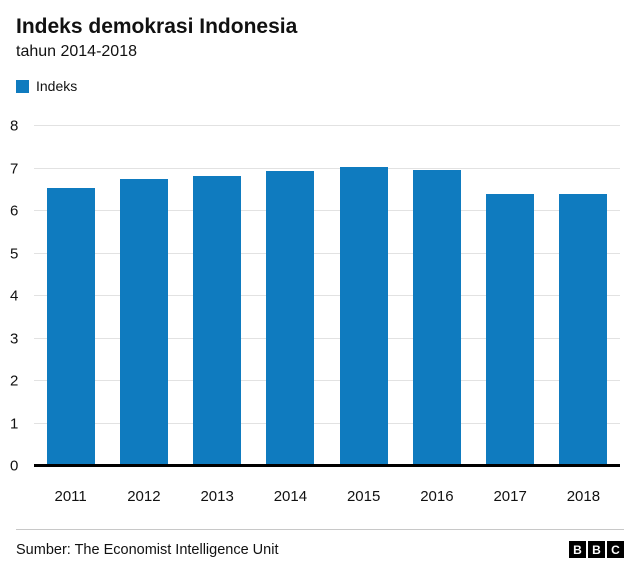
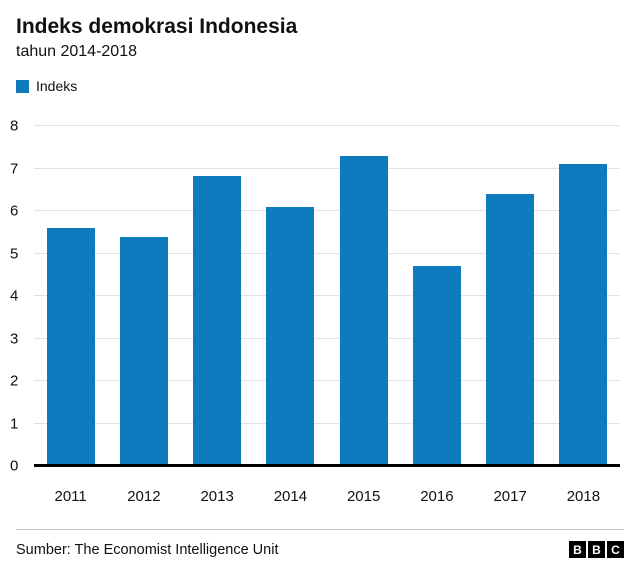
2011: 6.5 -> 5.6
2012: 6.8 -> 5.4
2014: 7.0 -> 6.1
2015: 7.0 -> 7.3
2016: 7.0 -> 4.7
2018: 6.4 -> 7.1
